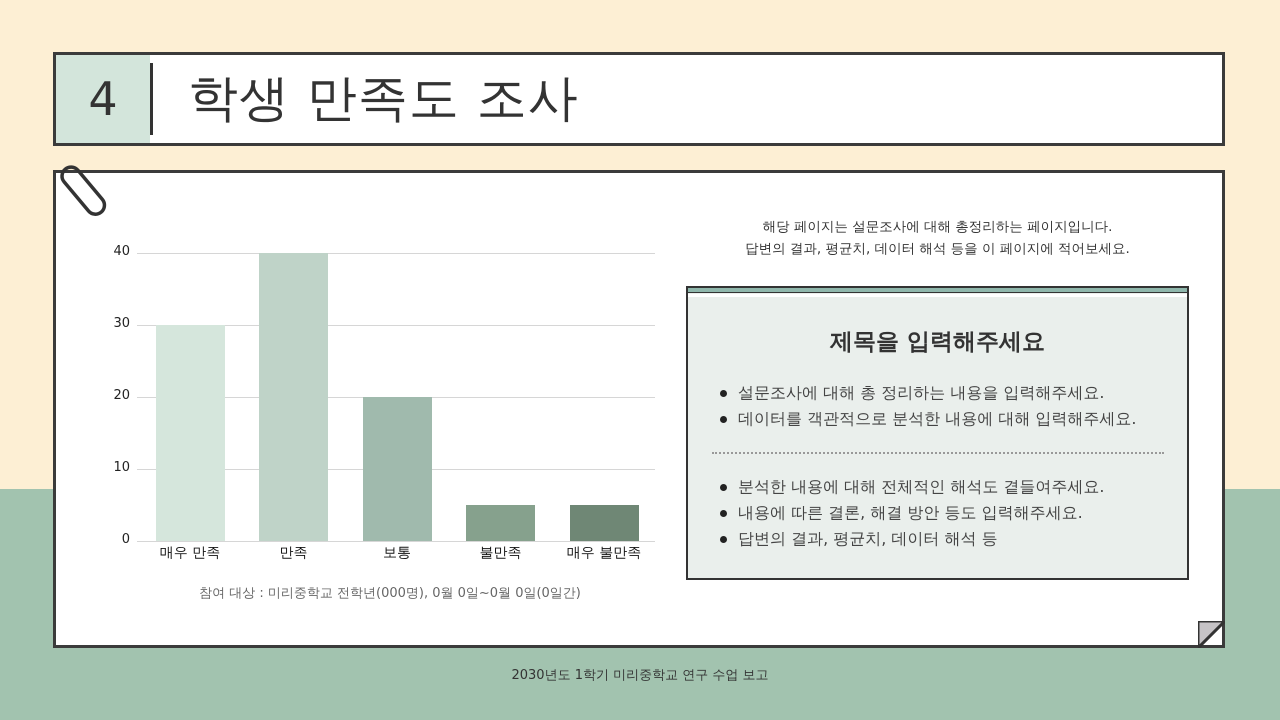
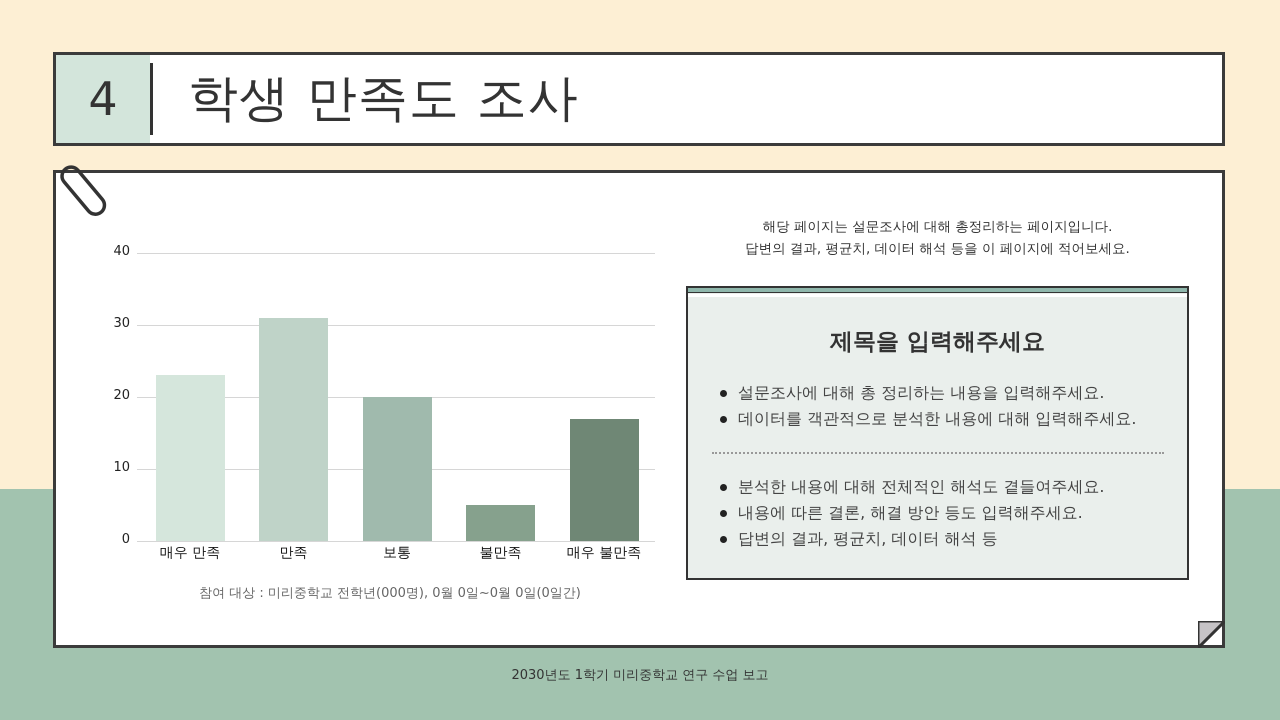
매우 만족: 30 -> 23
만족: 40 -> 31
매우 불만족: 5 -> 17
